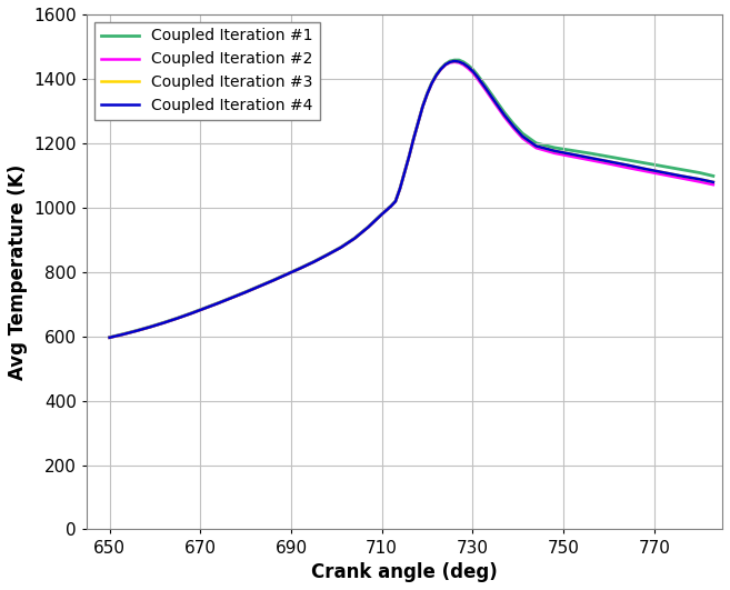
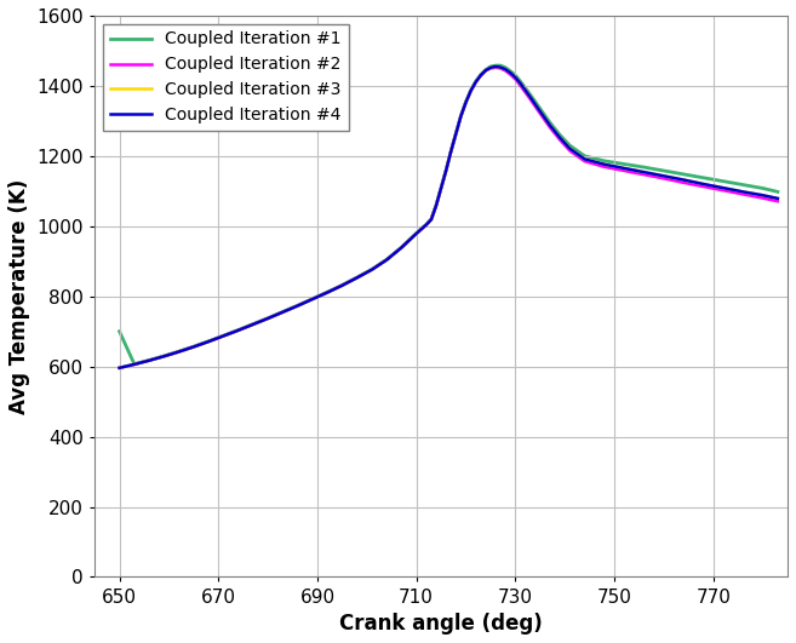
Coupled Iteration #1/650: 597 -> 700
